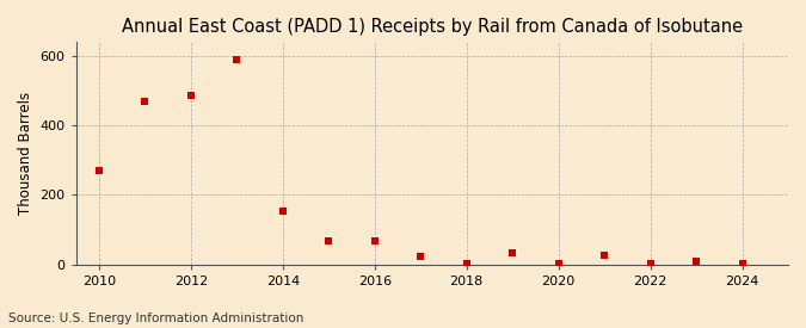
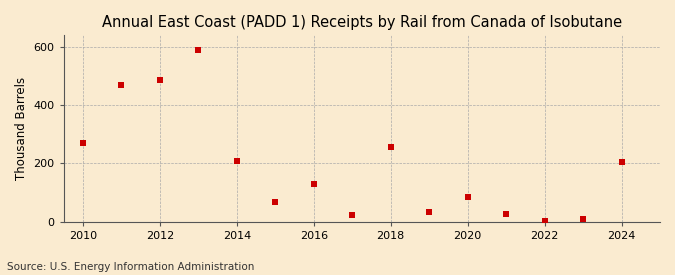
2014: 155 -> 210
2016: 68 -> 130
2018: 2 -> 255
2020: 2 -> 85
2024: 3 -> 205
